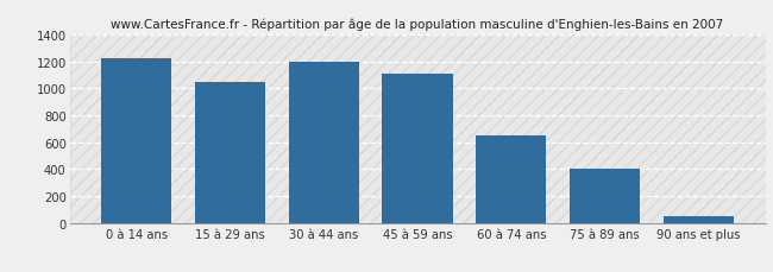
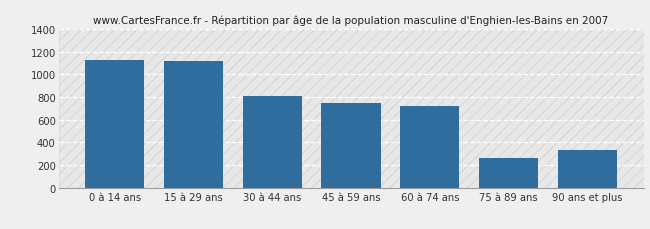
0 à 14 ans: 1220 -> 1130
15 à 29 ans: 1040 -> 1120
30 à 44 ans: 1200 -> 810
45 à 59 ans: 1110 -> 750
60 à 74 ans: 640 -> 720
75 à 89 ans: 400 -> 260
90 ans et plus: 40 -> 330
